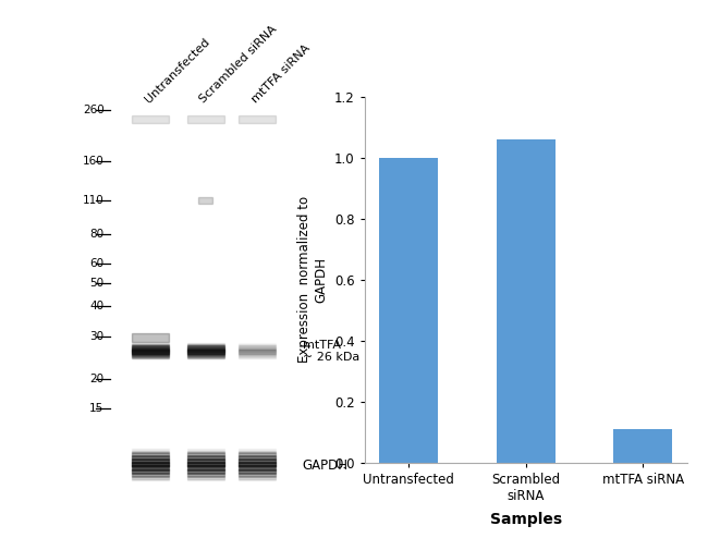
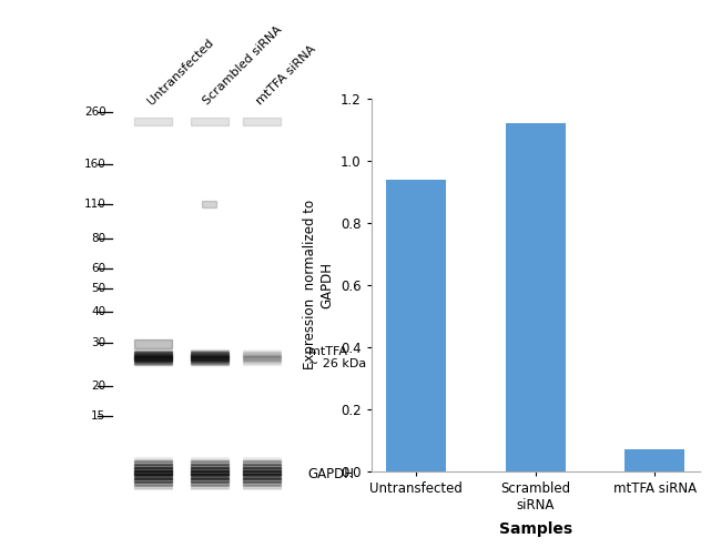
Untransfected: 1.00 -> 0.94
Scrambled siRNA: 1.06 -> 1.12
mtTFA siRNA: 0.11 -> 0.07
